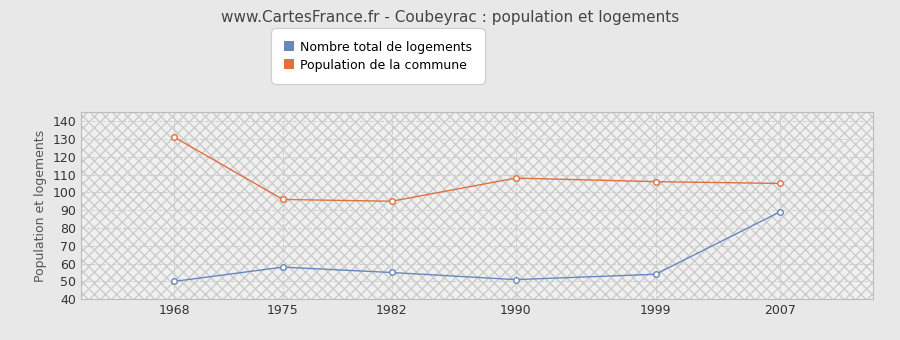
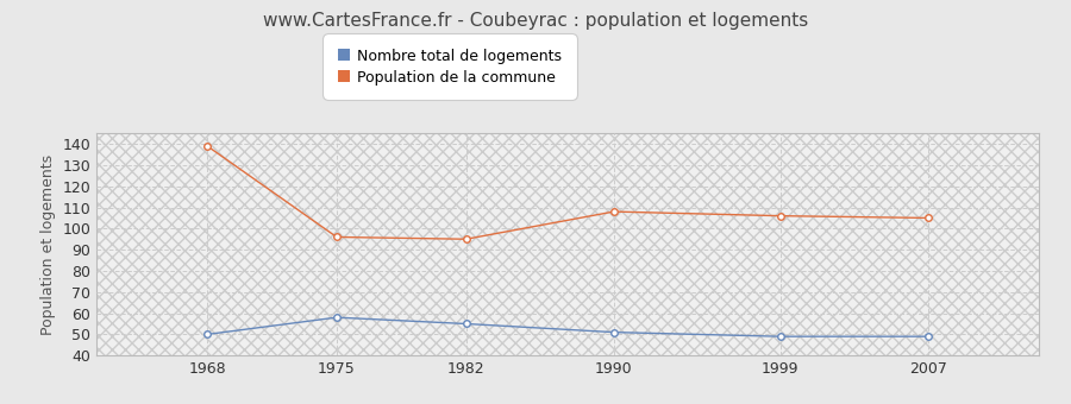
Population de la commune/1968: 131 -> 139
Nombre total de logements/1999: 54 -> 49
Nombre total de logements/2007: 89 -> 49
